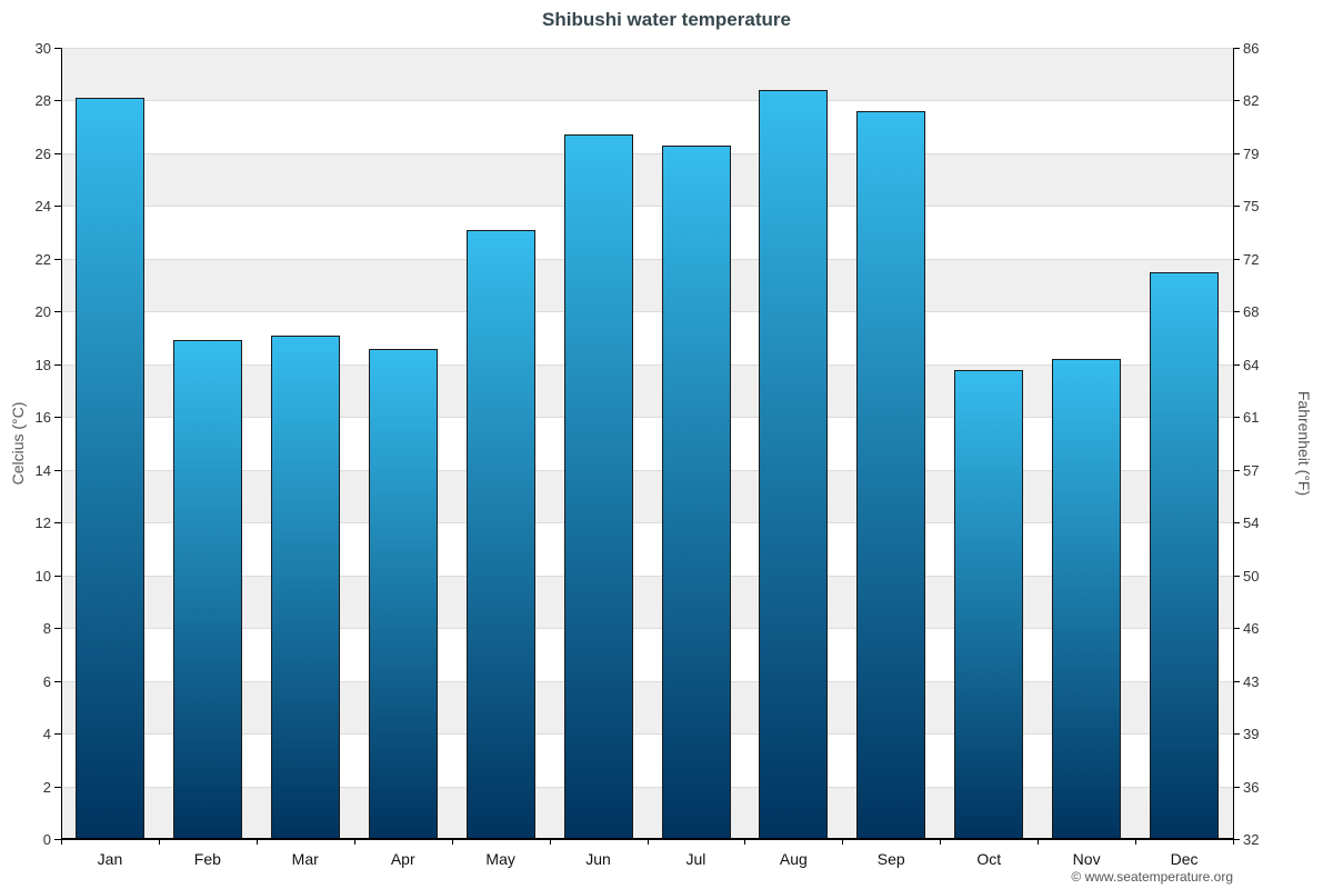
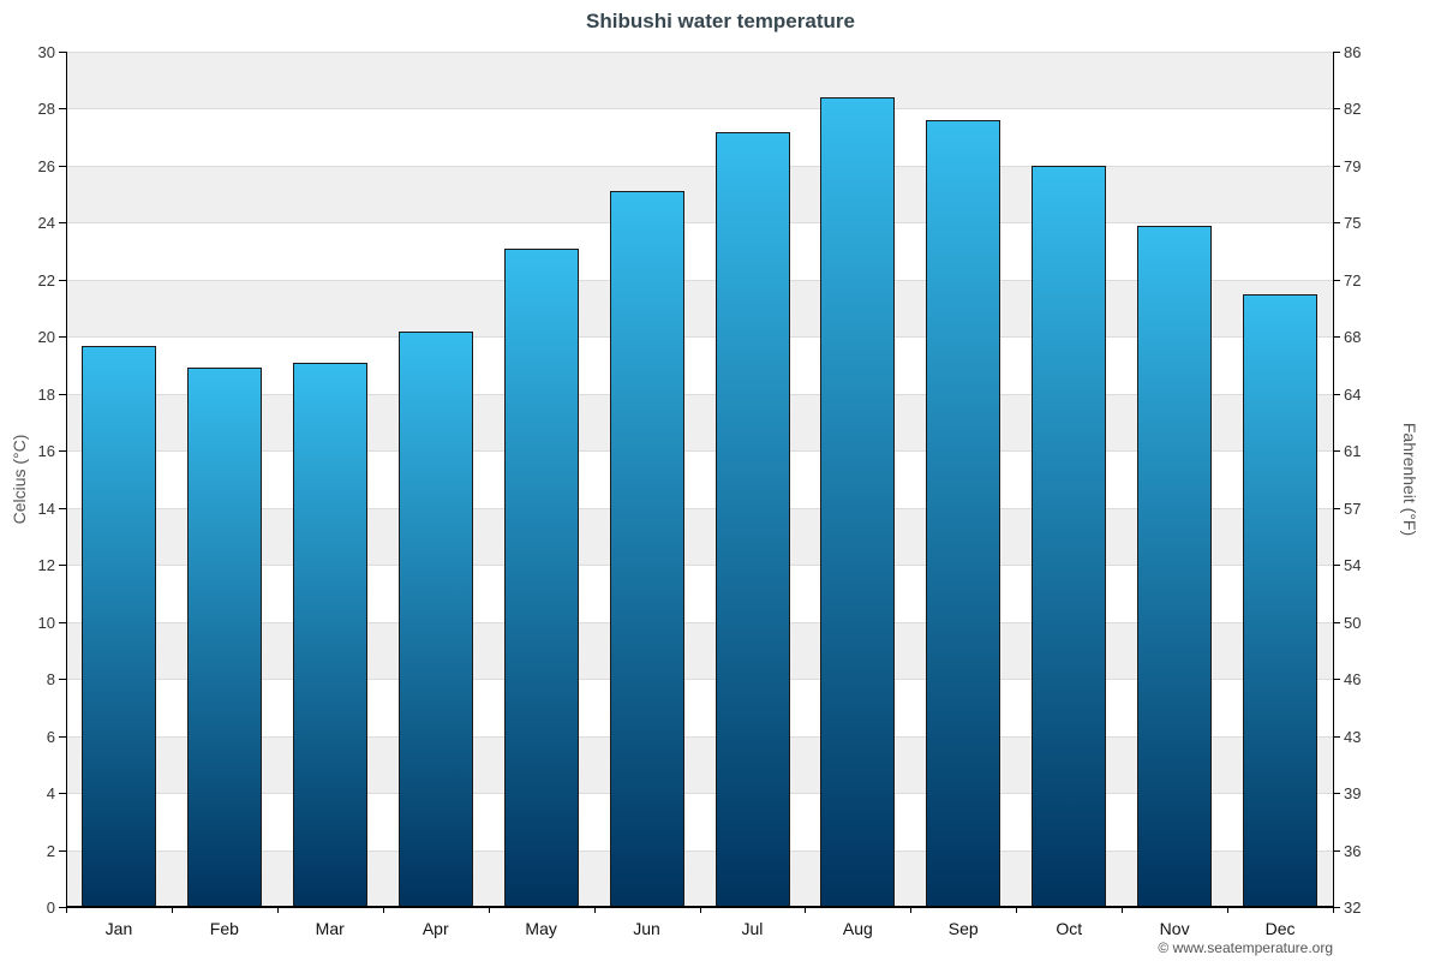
Jan: 28.1 -> 19.7
Apr: 18.6 -> 20.2
Jun: 26.7 -> 25.1
Jul: 26.3 -> 27.2
Oct: 17.8 -> 26.0
Nov: 18.2 -> 23.9
